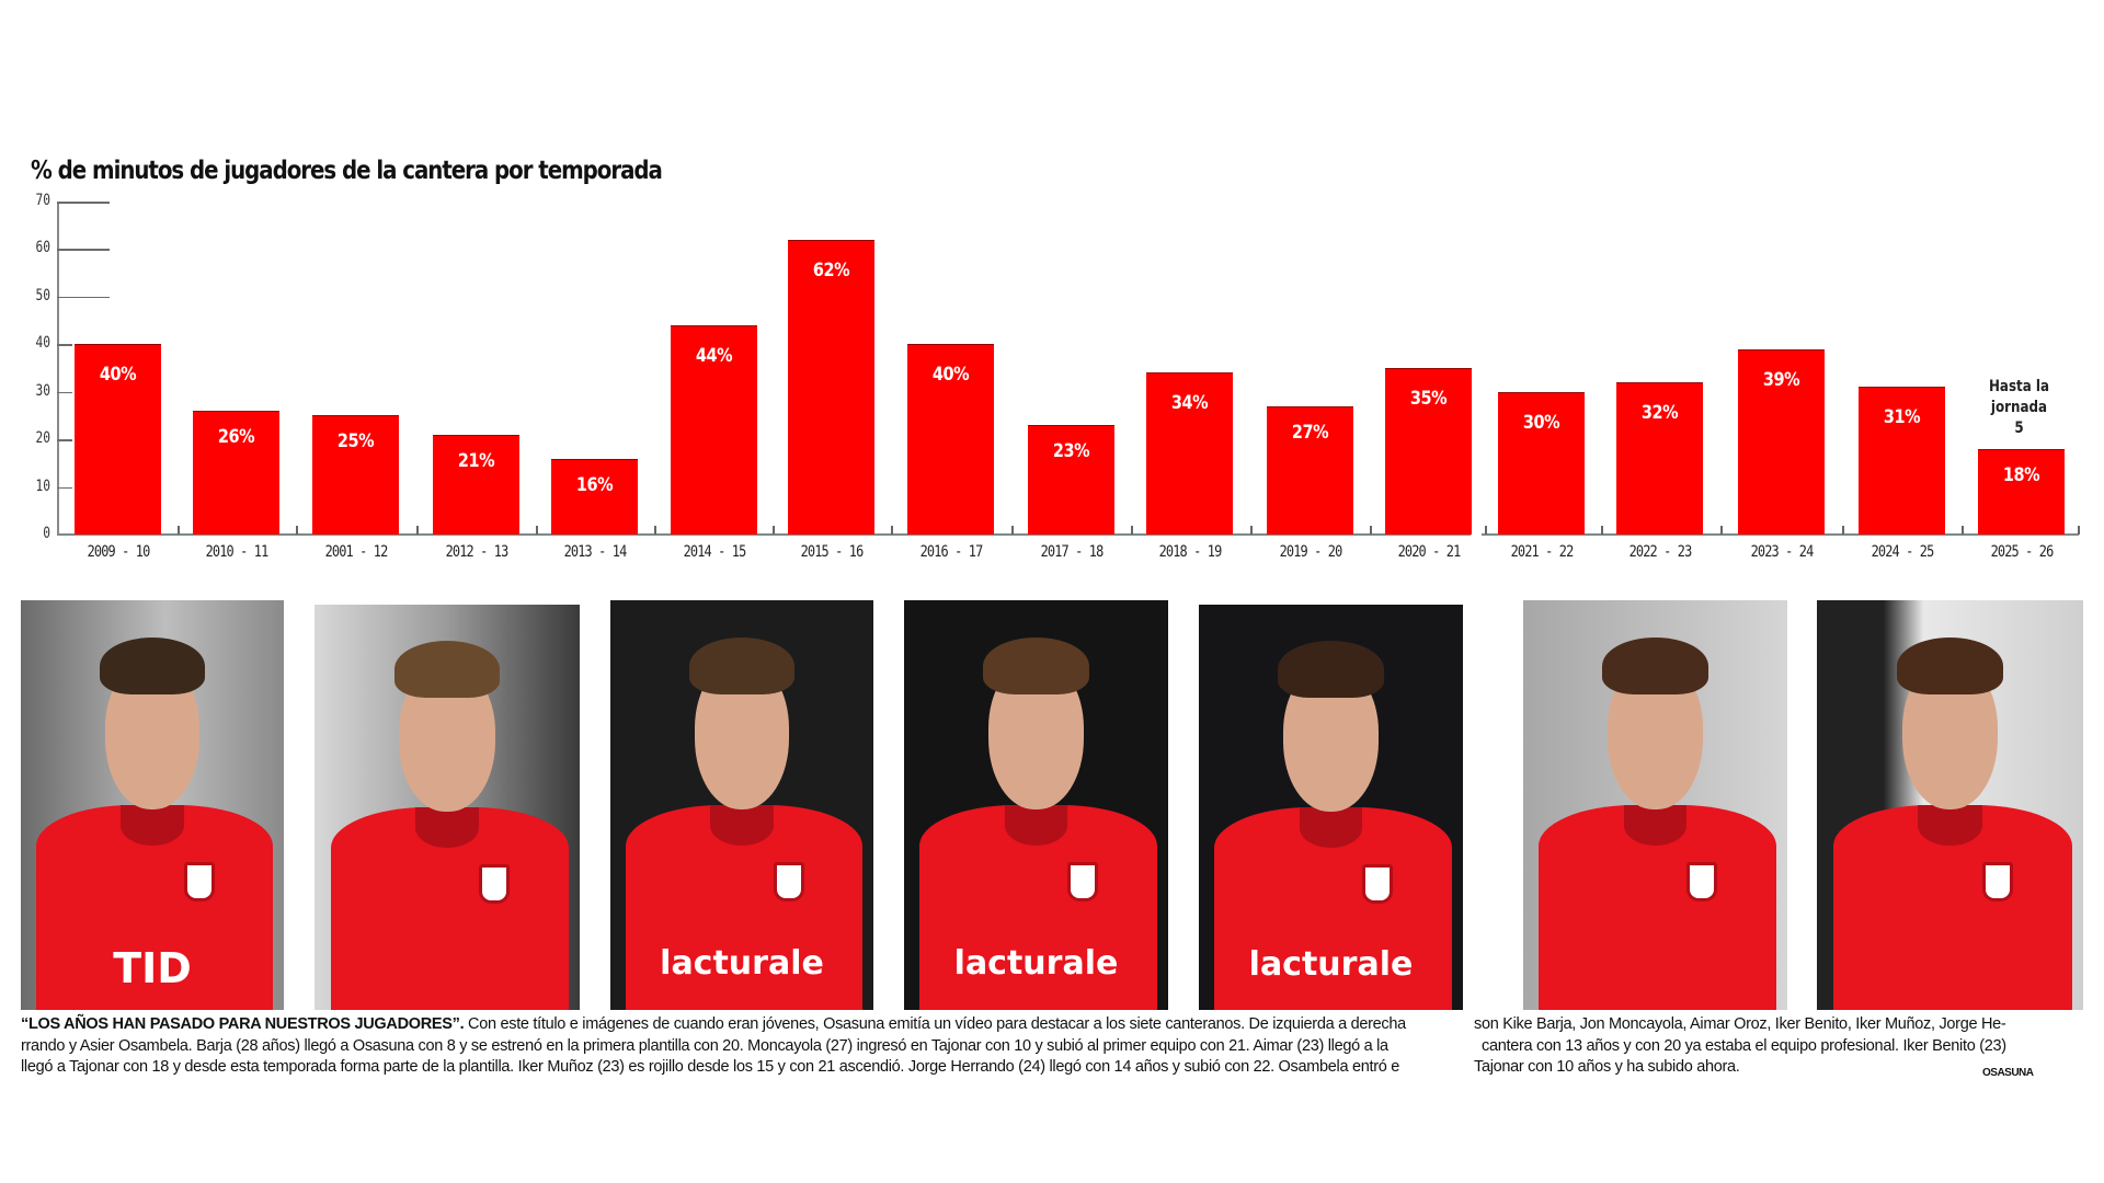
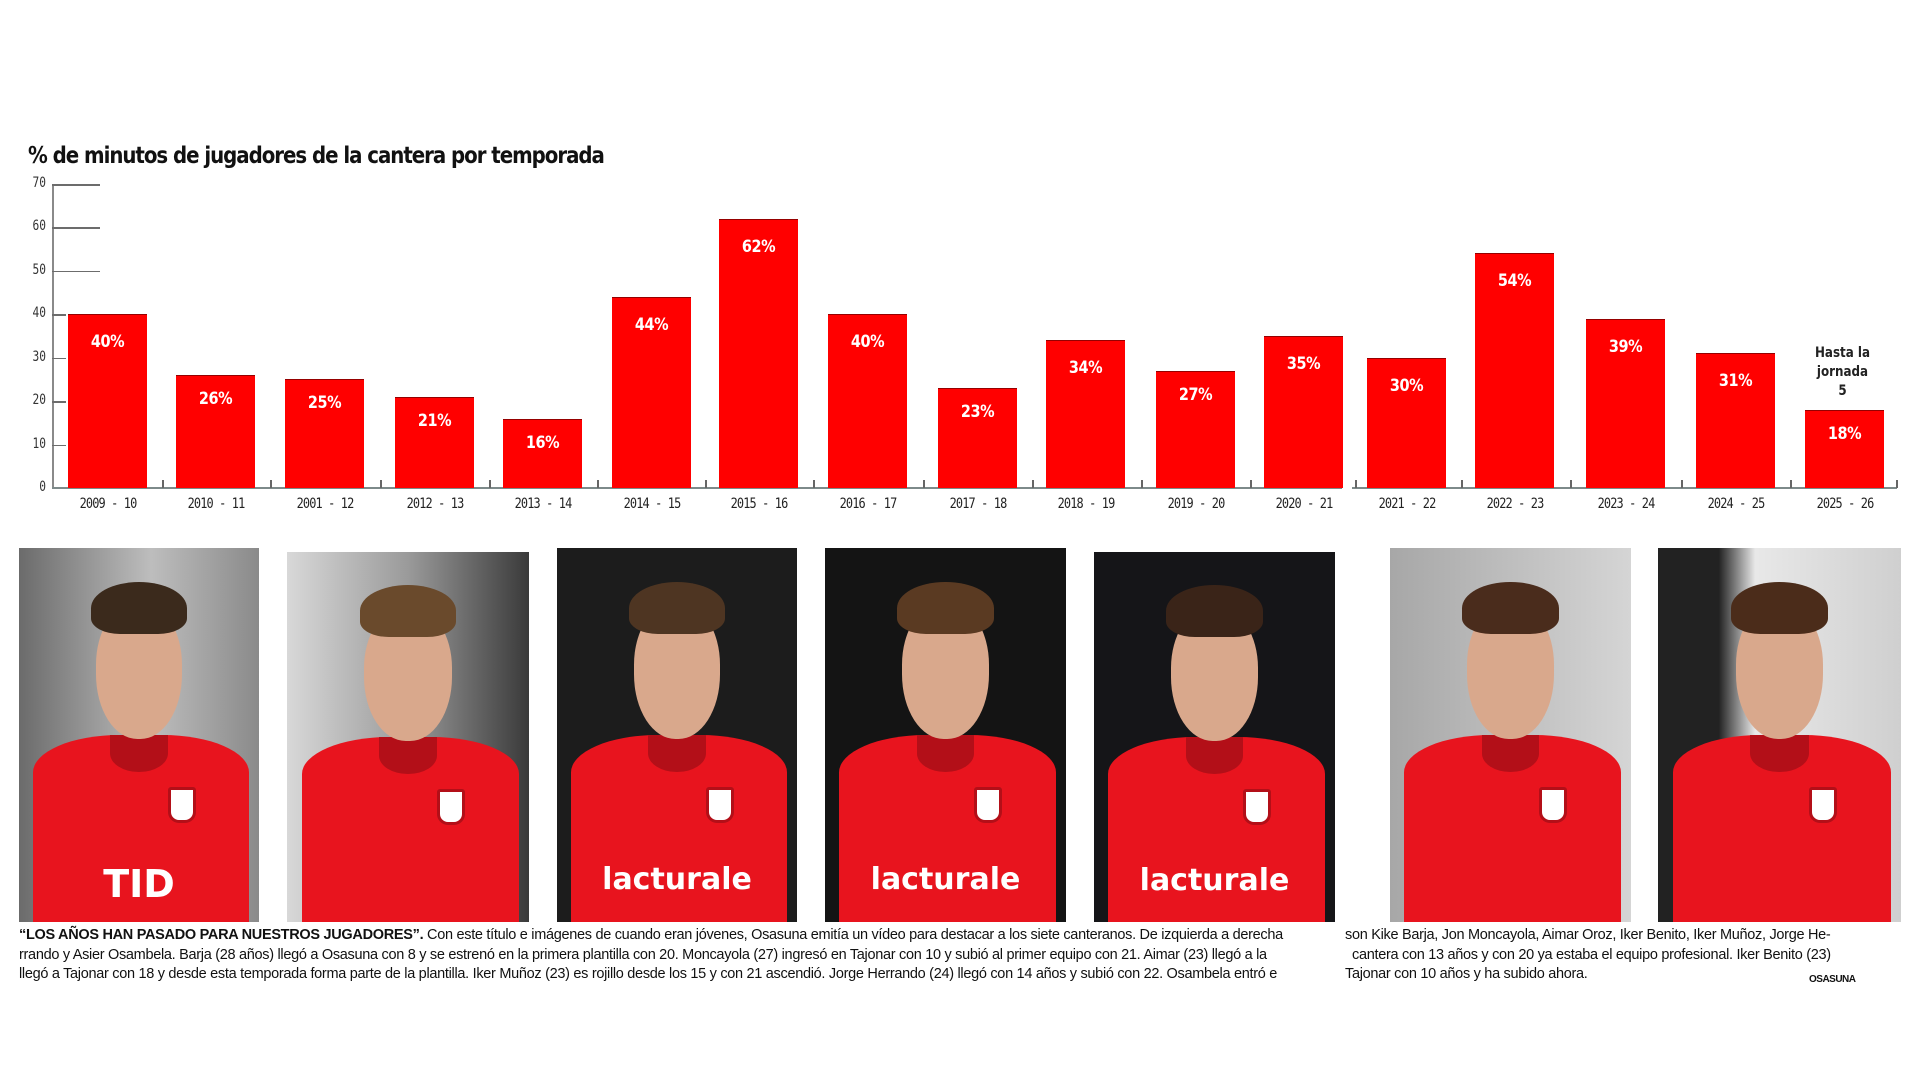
2022 - 23: 32% -> 54%
